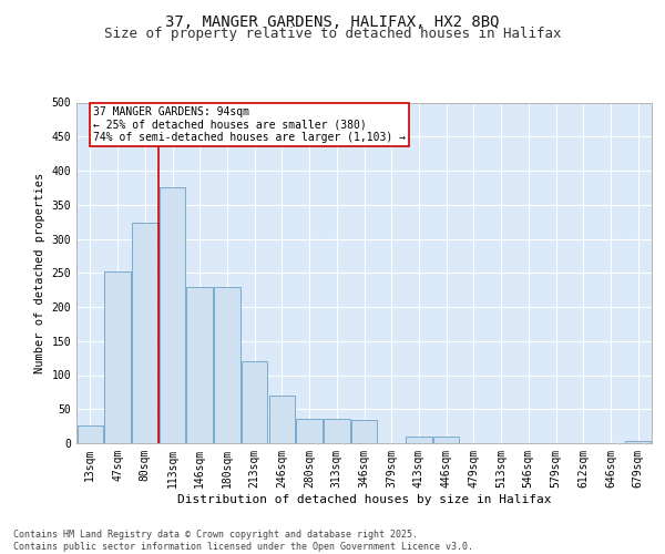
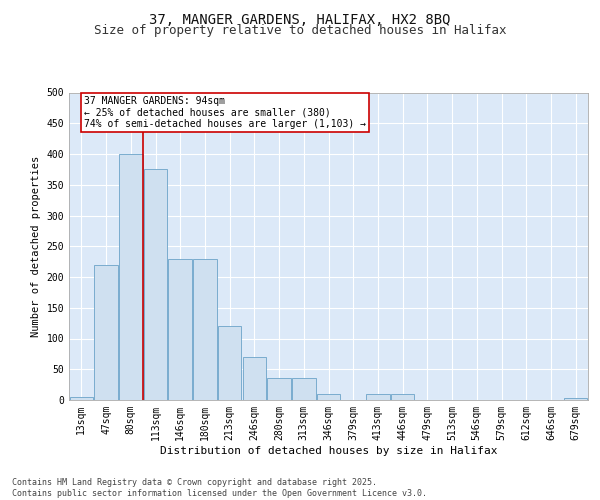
13sqm: 26 -> 5
47sqm: 252 -> 220
80sqm: 324 -> 400
346sqm: 34 -> 10
